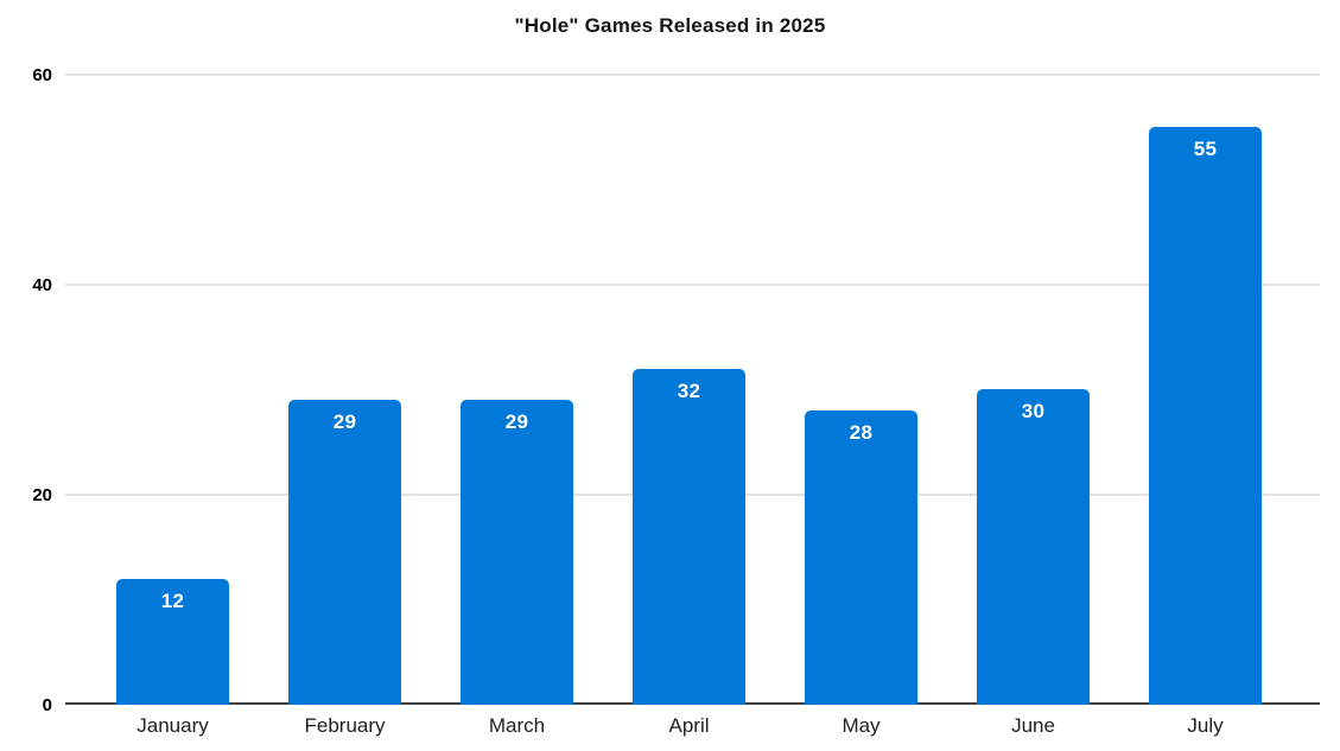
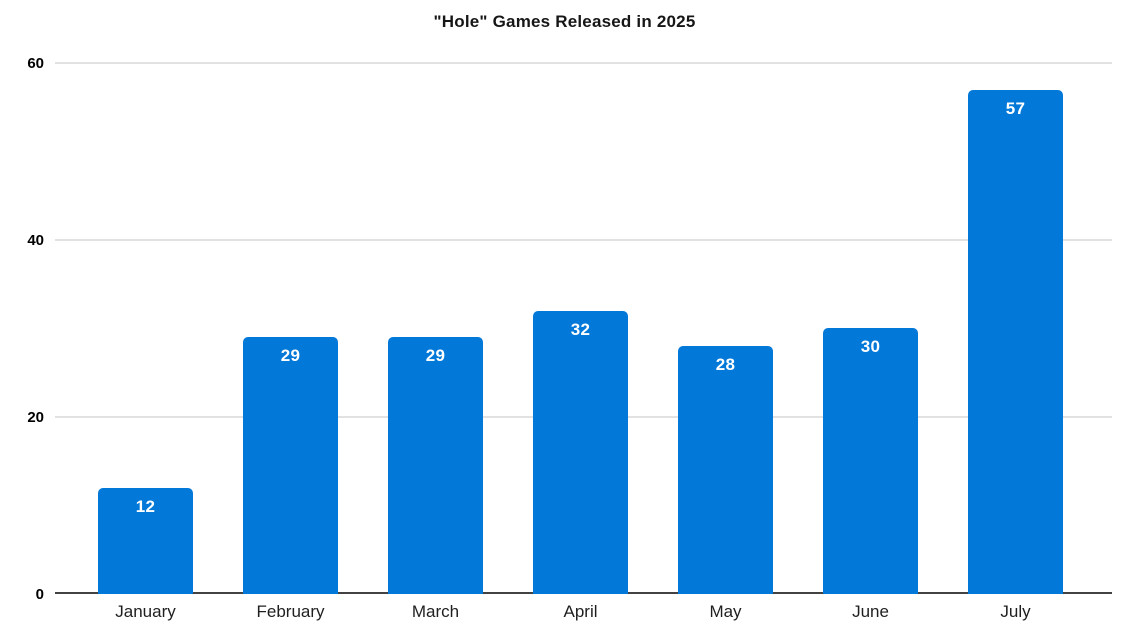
July: 55 -> 57
